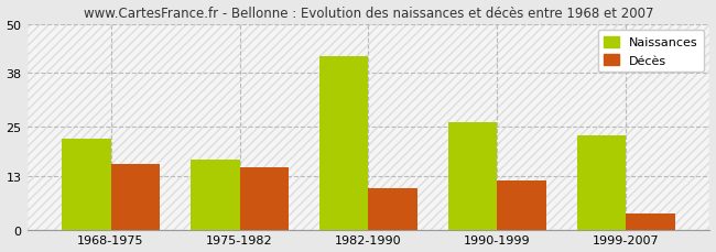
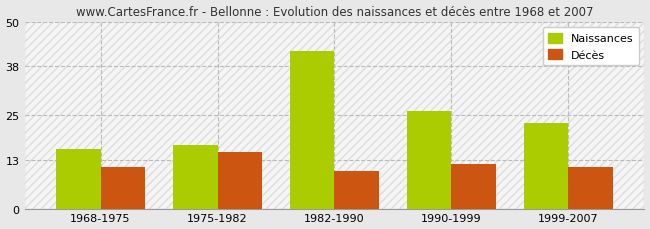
Naissances/1968-1975: 22 -> 16
Décès/1968-1975: 16 -> 11
Décès/1999-2007: 4 -> 11
